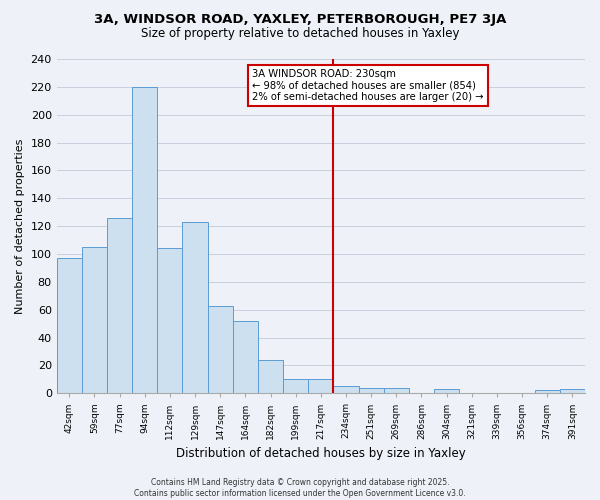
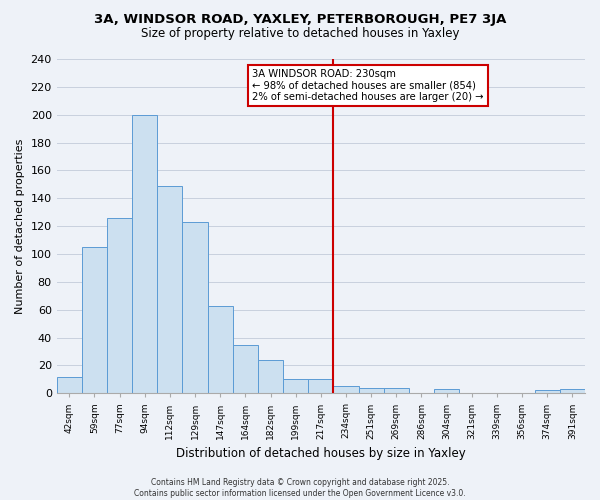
42sqm: 97 -> 12
94sqm: 220 -> 200
112sqm: 104 -> 149
164sqm: 52 -> 35
